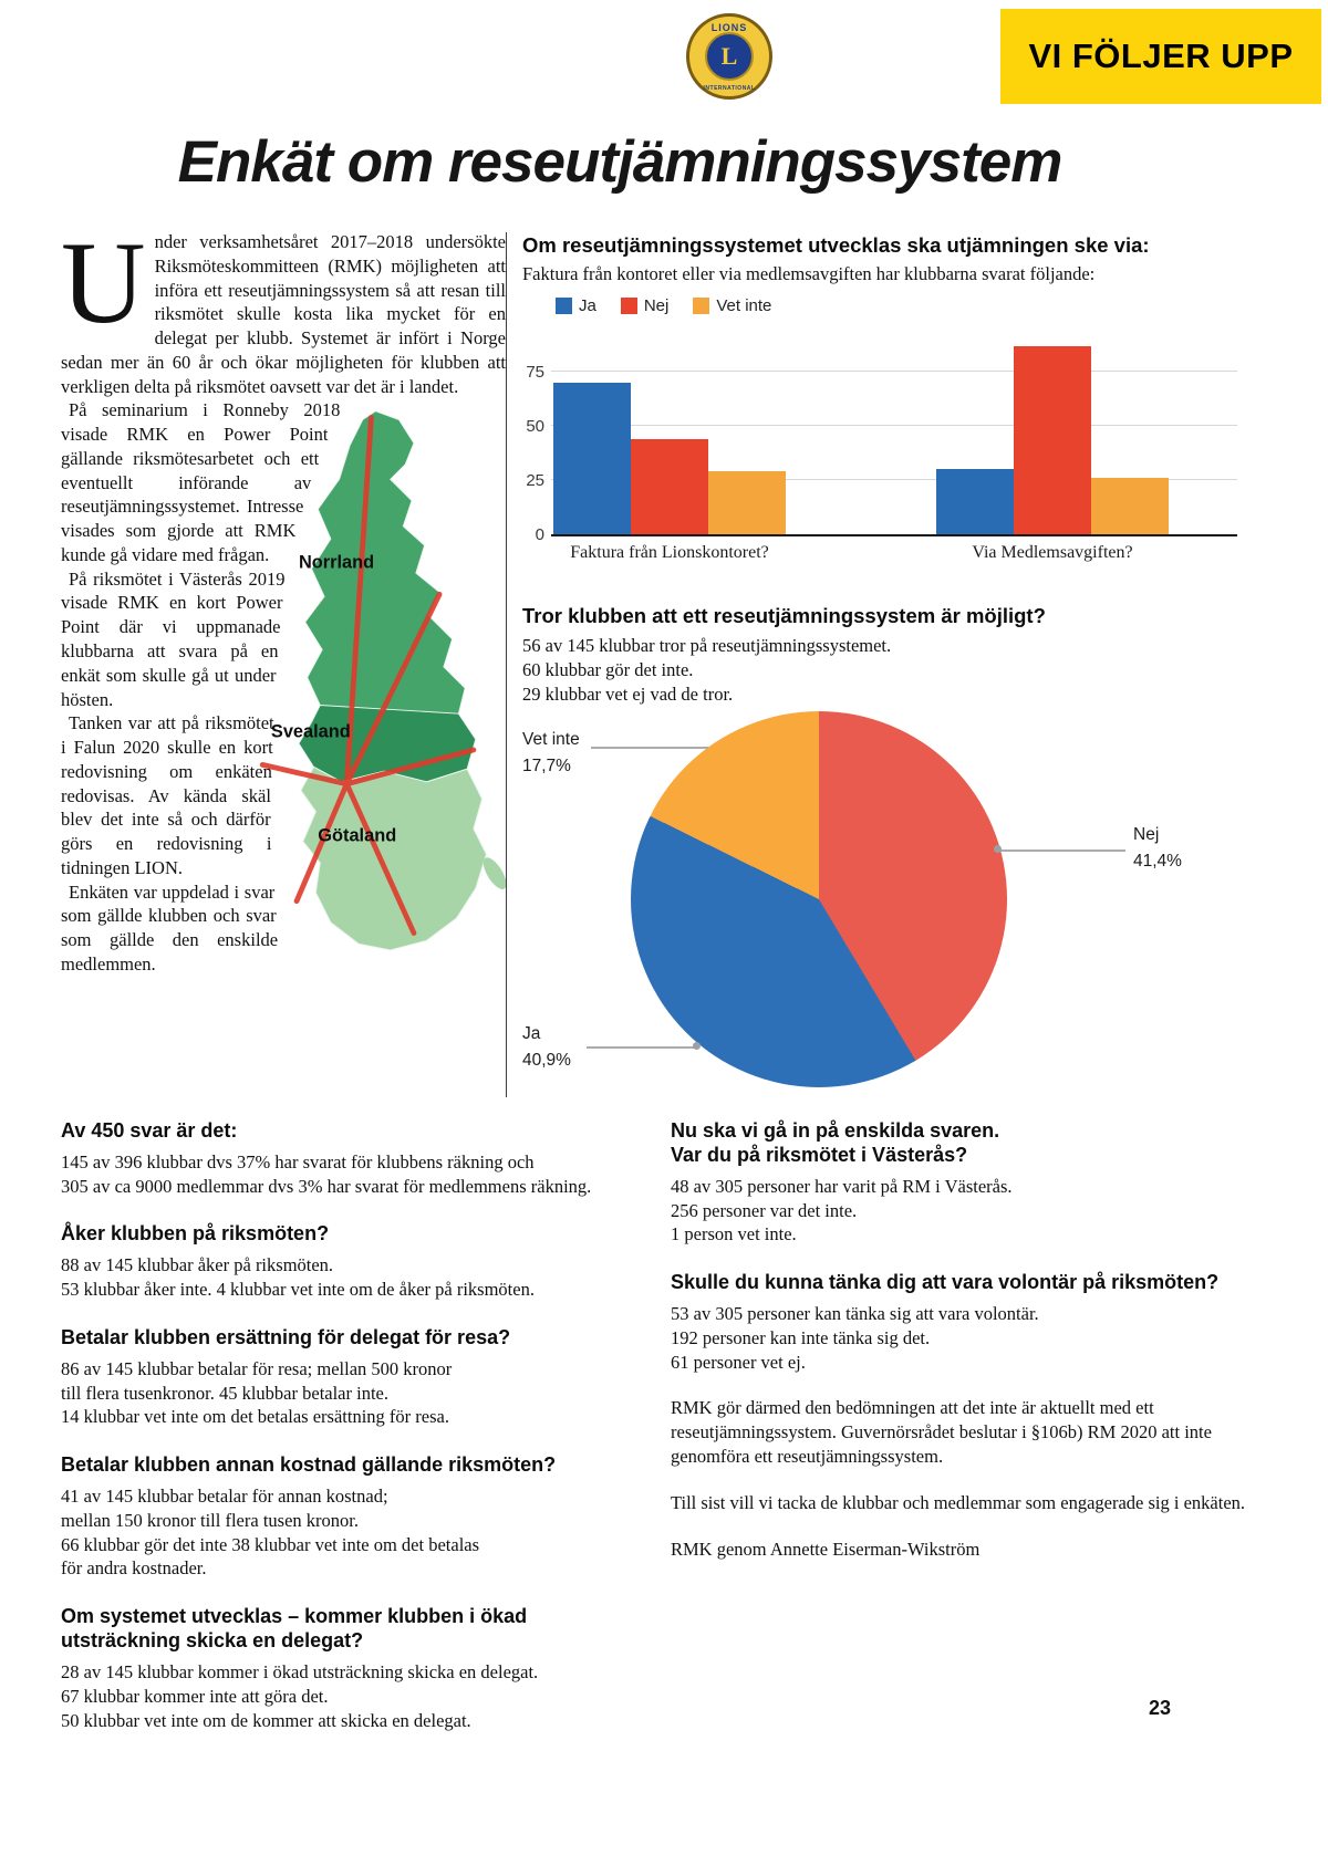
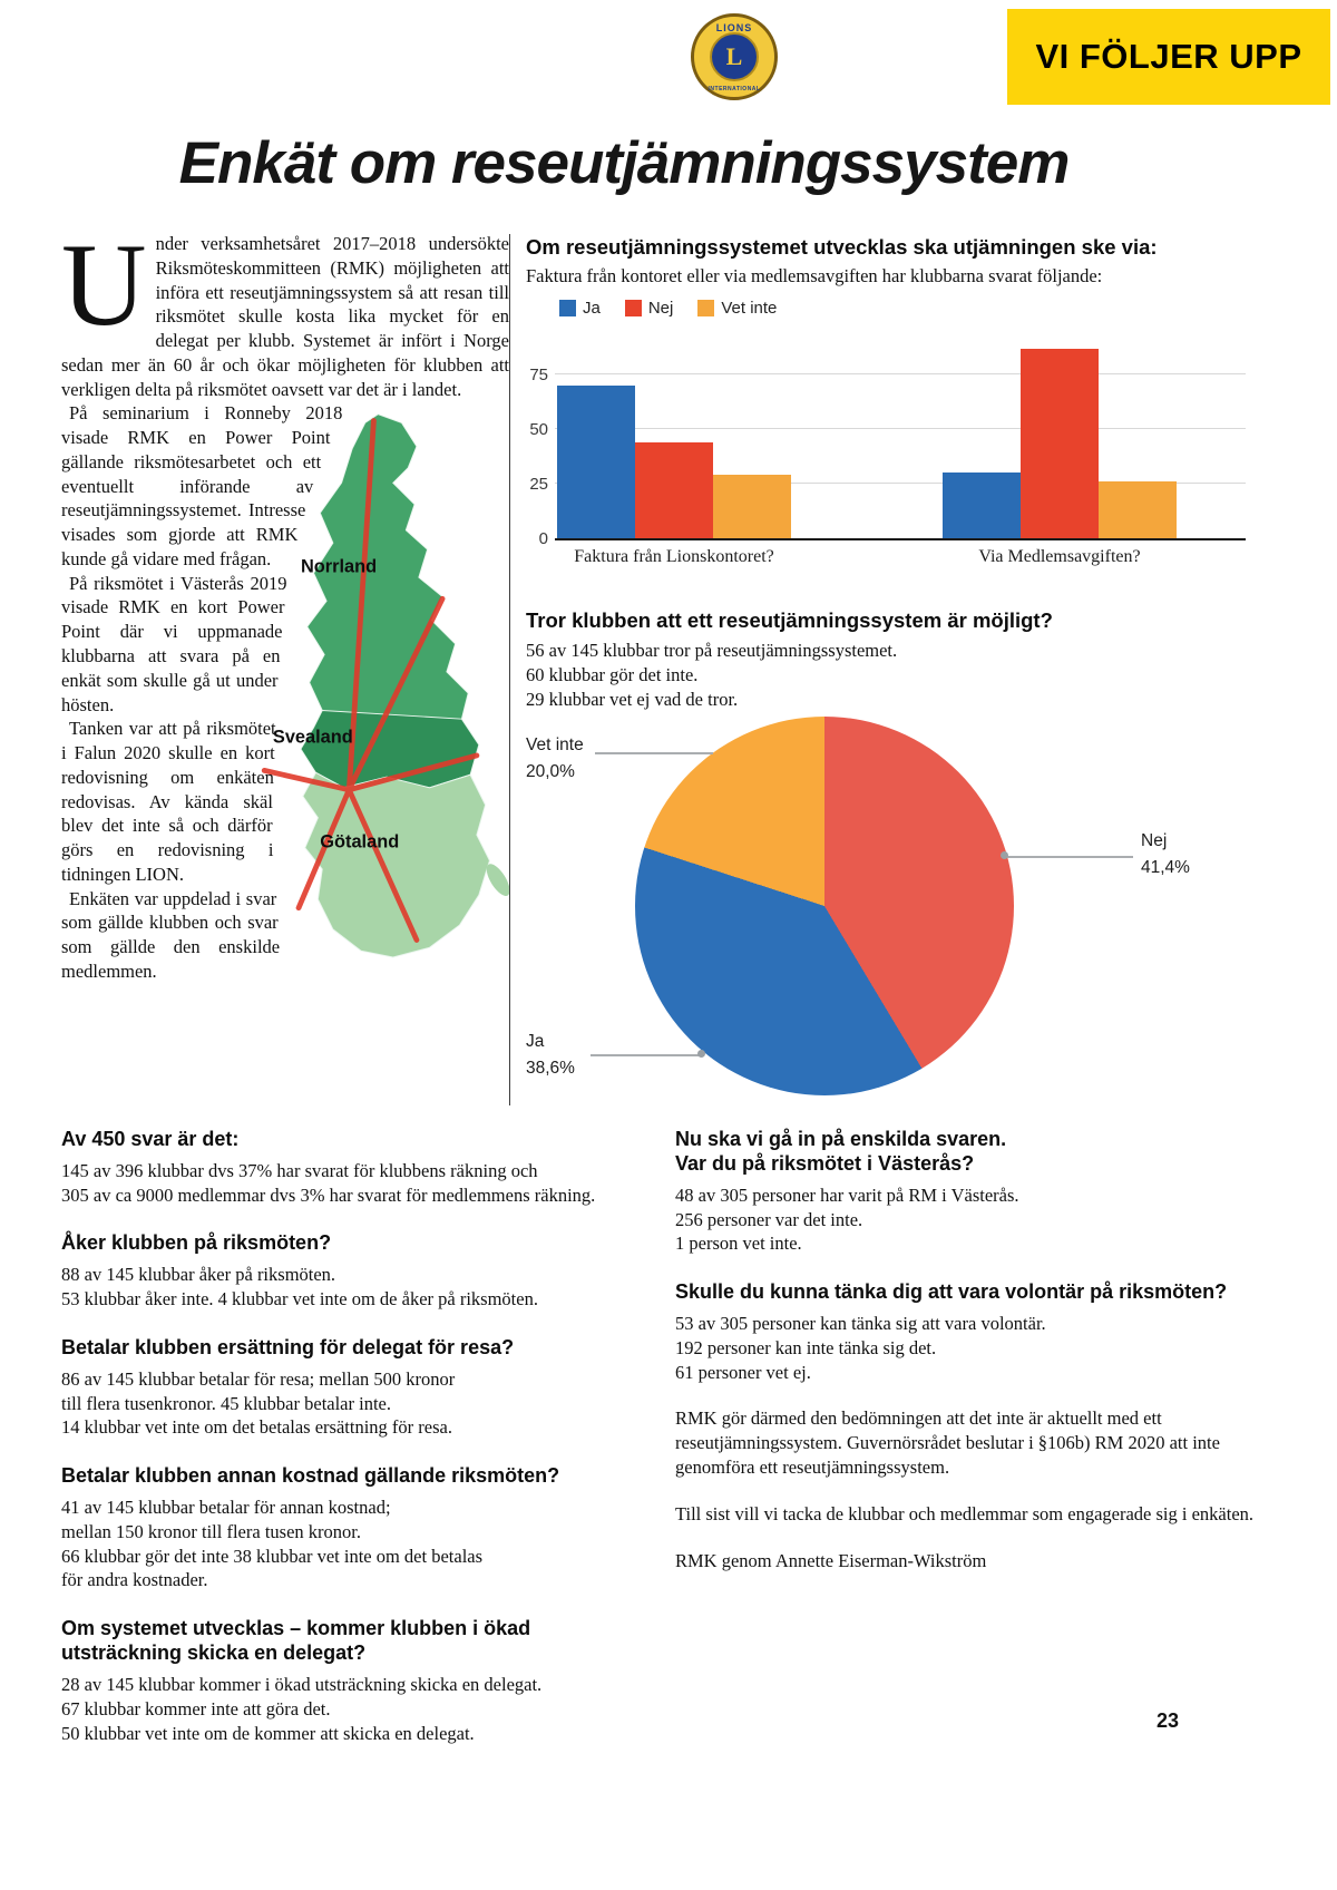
Tror klubben att ett reseutjämningssystem är möjligt?/Ja: 40,9% -> 38,6%
Tror klubben att ett reseutjämningssystem är möjligt?/Vet inte: 17,7% -> 20,0%
